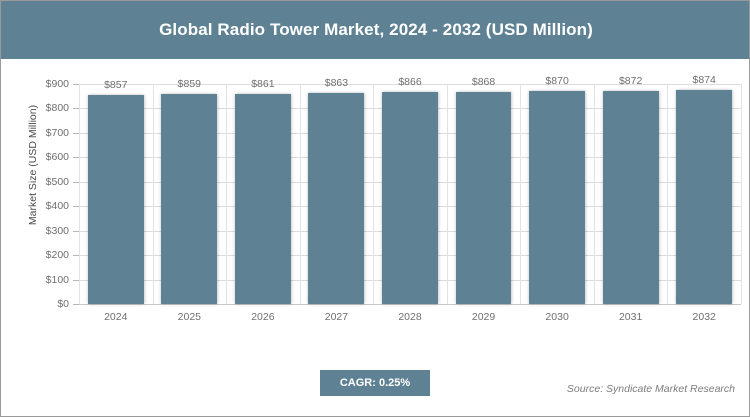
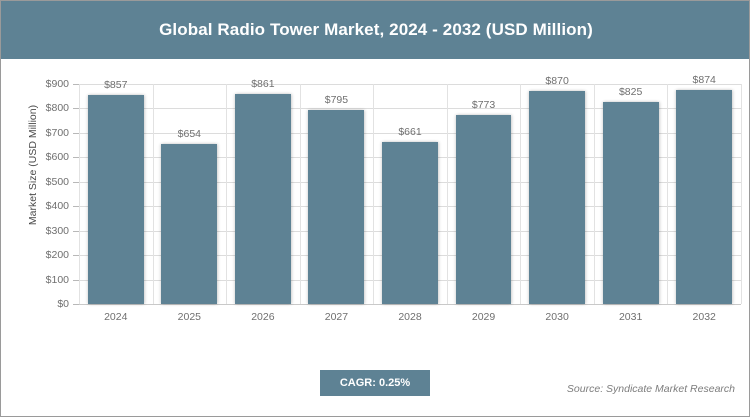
2025: $859 -> $654
2027: $863 -> $795
2028: $866 -> $661
2029: $868 -> $773
2031: $872 -> $825
